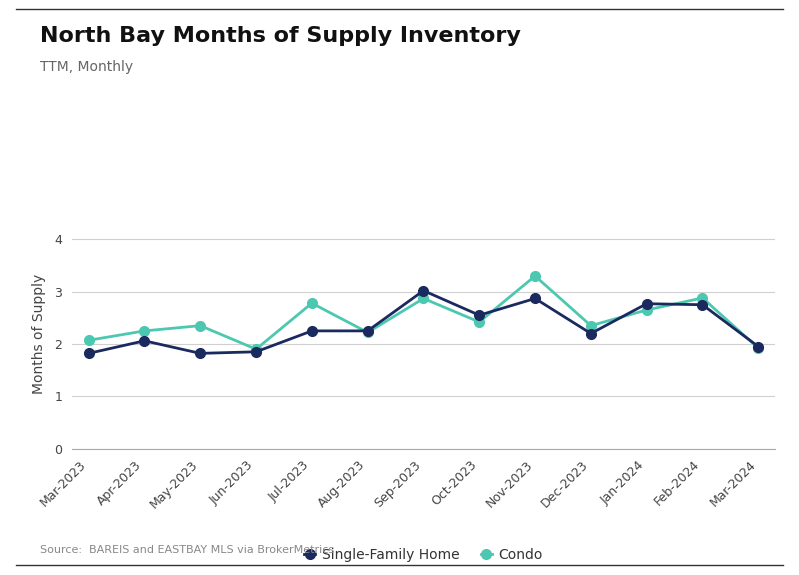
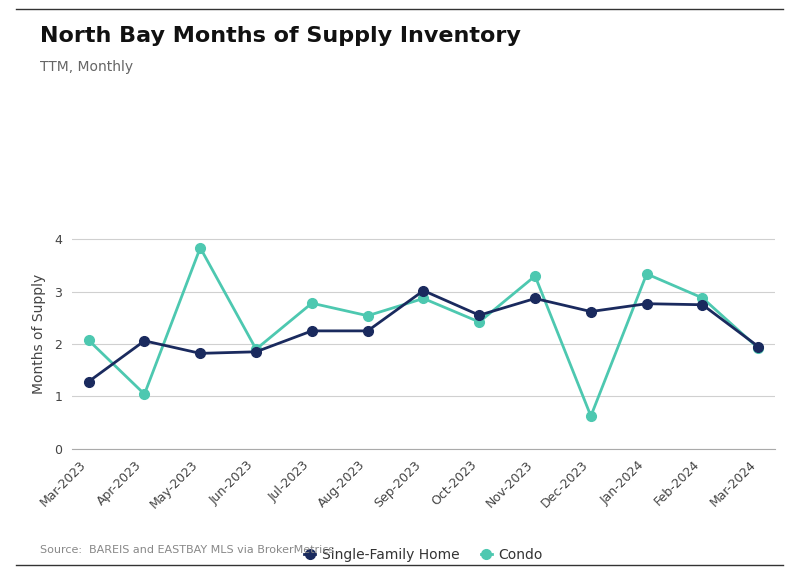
Single-Family Home/Mar-2023: 1.82 -> 1.28
Condo/Apr-2023: 2.25 -> 1.04
Condo/May-2023: 2.35 -> 3.84
Condo/Aug-2023: 2.22 -> 2.54
Single-Family Home/Dec-2023: 2.20 -> 2.62
Condo/Dec-2023: 2.35 -> 0.62
Condo/Jan-2024: 2.65 -> 3.34
